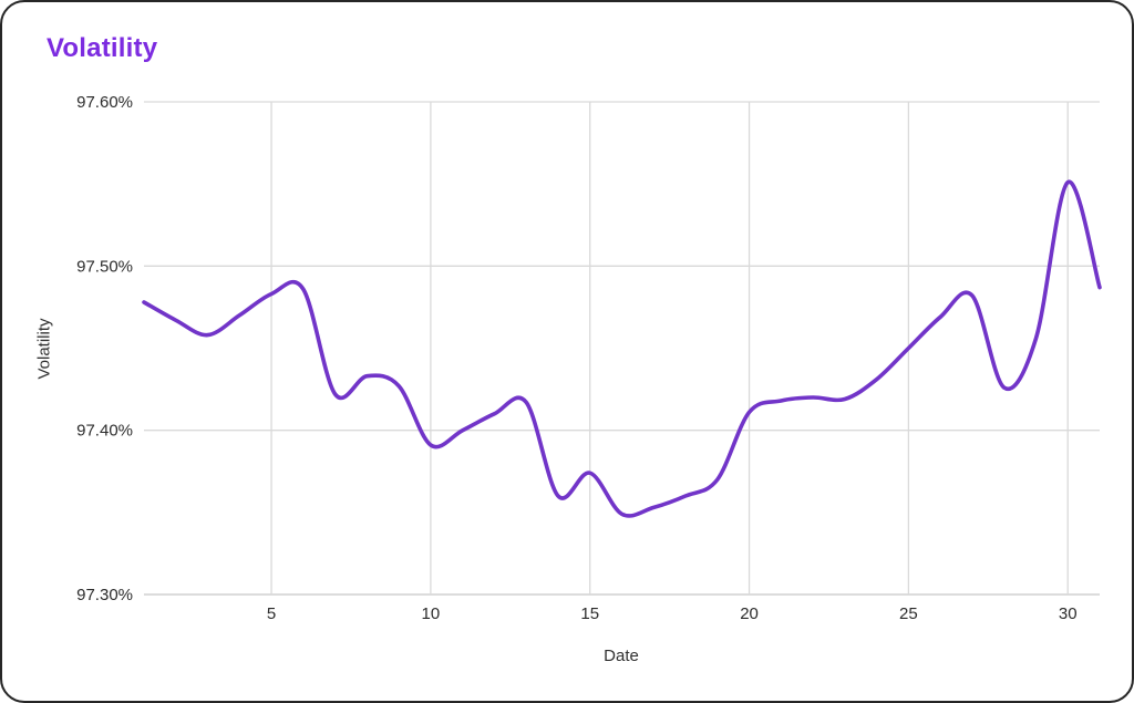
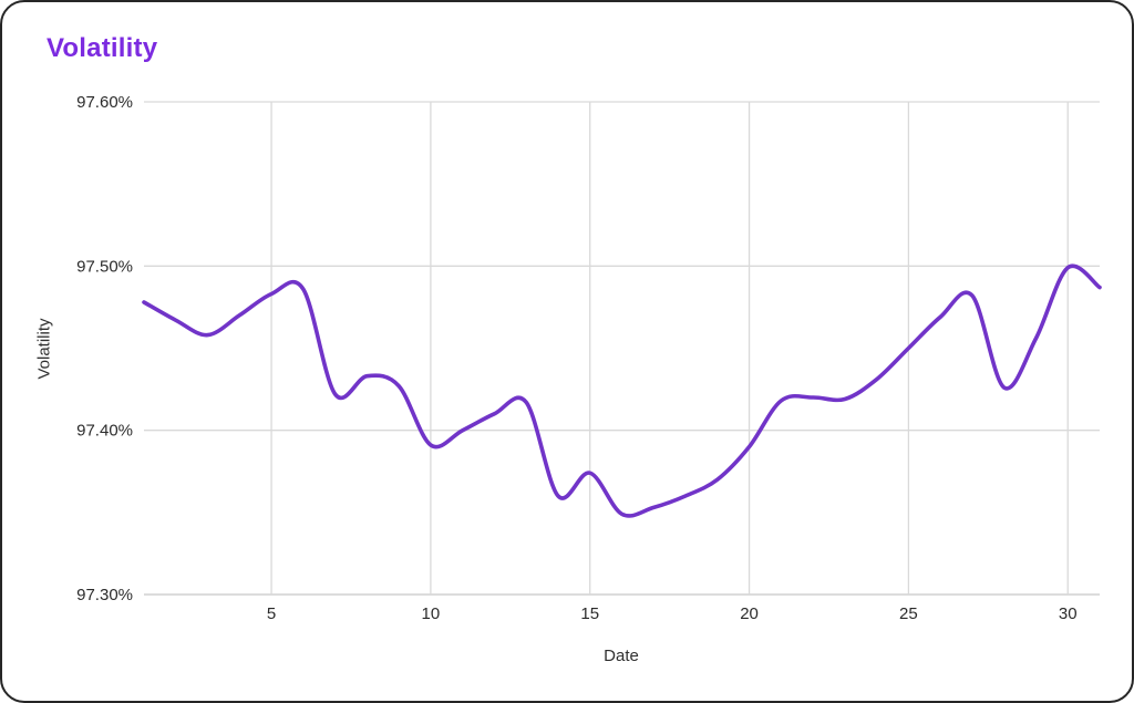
20: 97.411% -> 97.390%
30: 97.551% -> 97.499%
